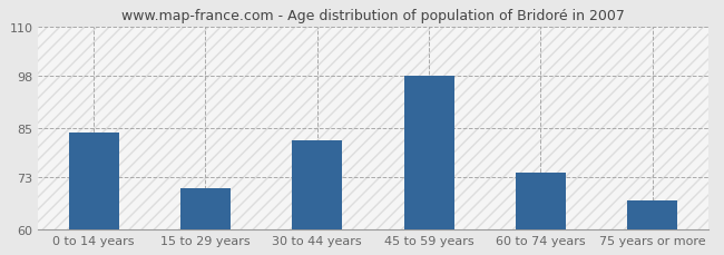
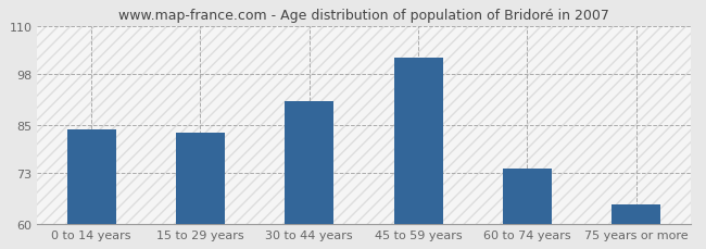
15 to 29 years: 70 -> 83
30 to 44 years: 82 -> 91
45 to 59 years: 98 -> 102
75 years or more: 67 -> 65
